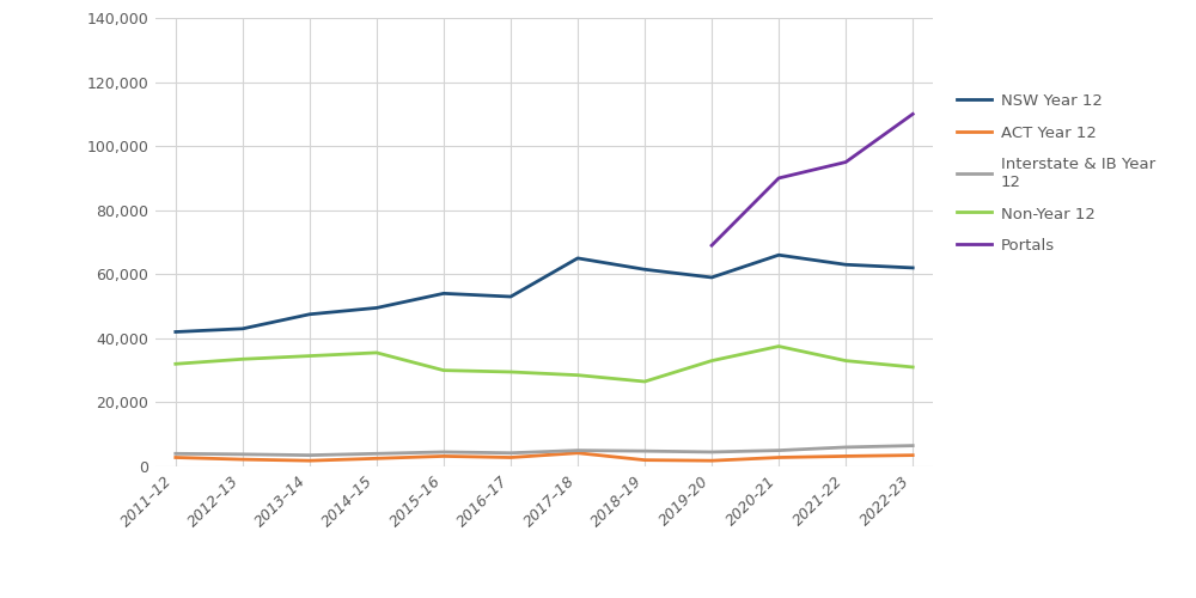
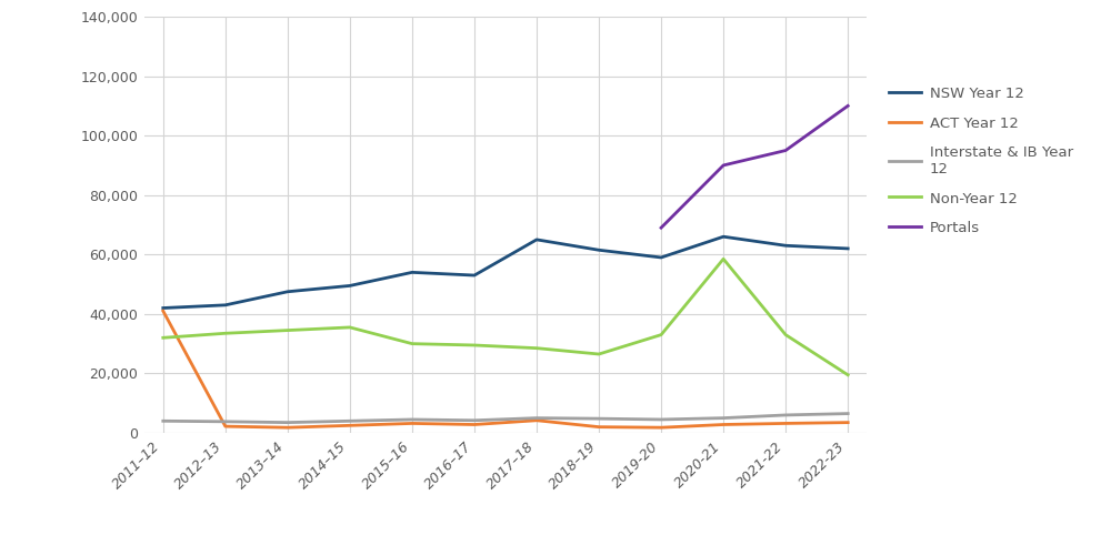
ACT Year 12/2011–12: 2,800 -> 41,000
Non-Year 12/2020-21: 37,500 -> 58,500
Non-Year 12/2022-23: 31,000 -> 19,500
